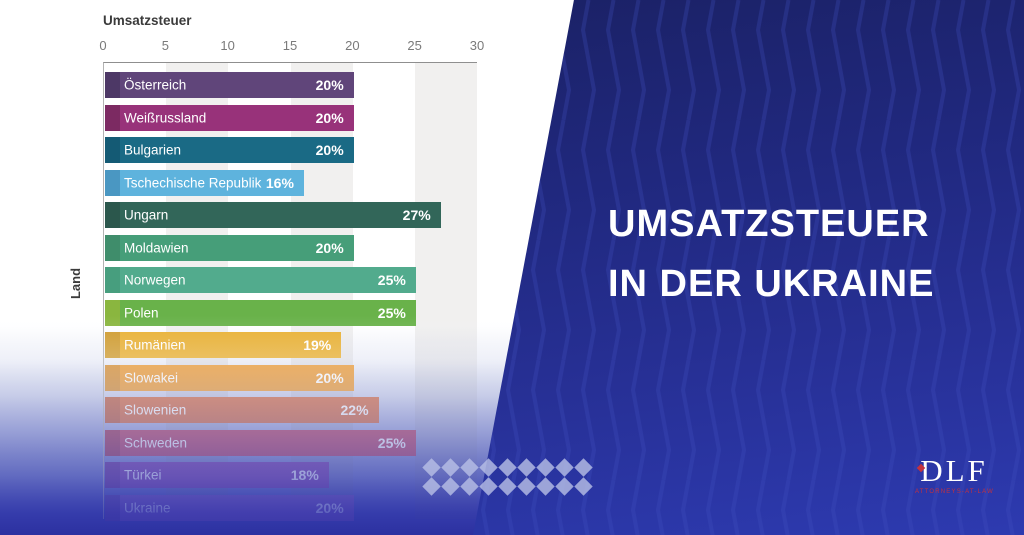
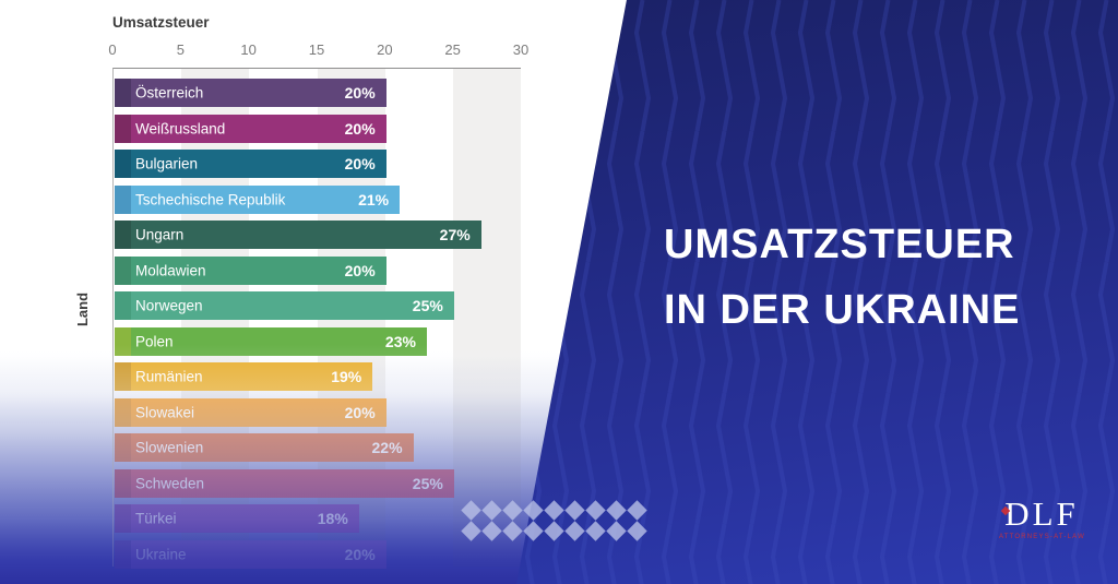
Tschechische Republik: 16% -> 21%
Polen: 25% -> 23%
